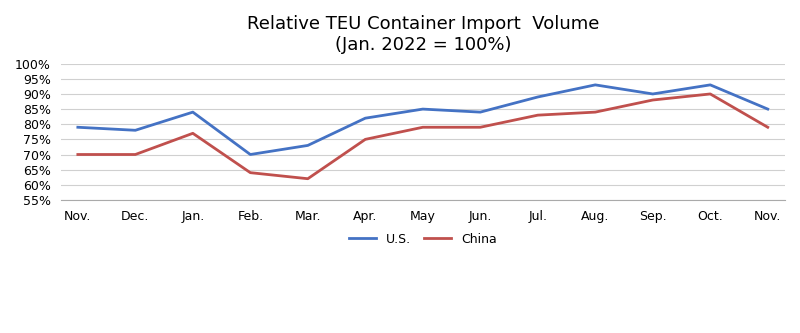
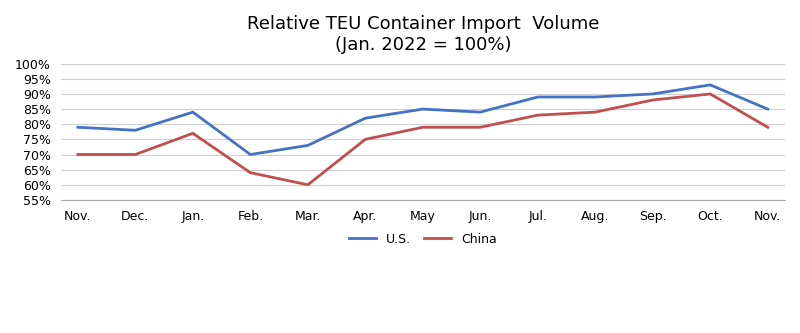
China/Mar.: 62% -> 60%
U.S./Aug.: 93% -> 89%
